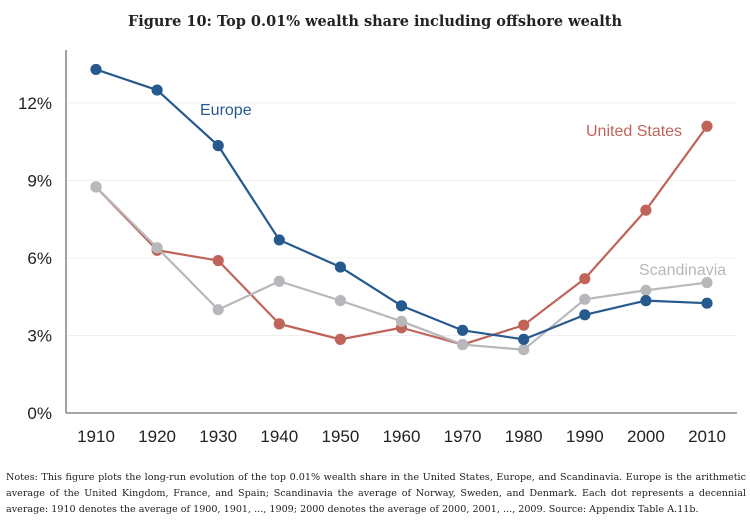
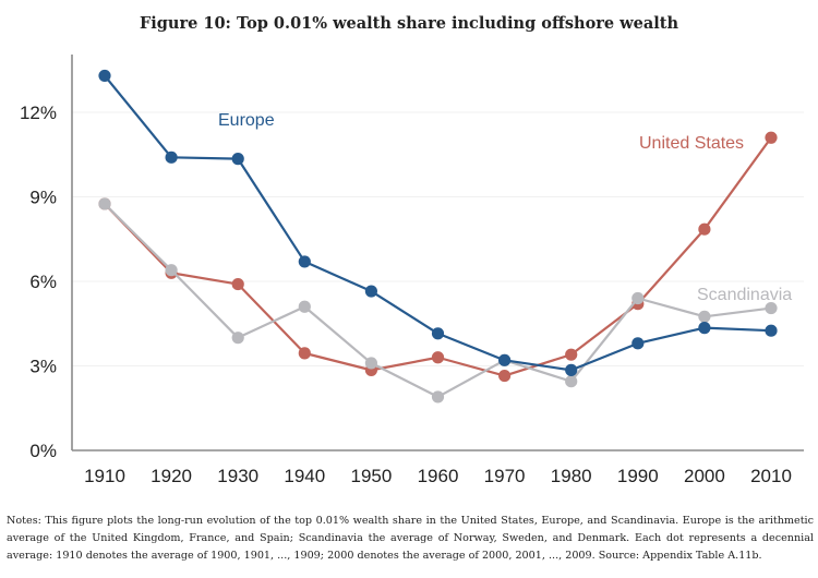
Europe/1920: 12.5% -> 10.4%
Scandinavia/1950: 4.3% -> 3.1%
Scandinavia/1960: 3.5% -> 1.9%
Scandinavia/1970: 2.6% -> 3.2%
Scandinavia/1990: 4.4% -> 5.4%
